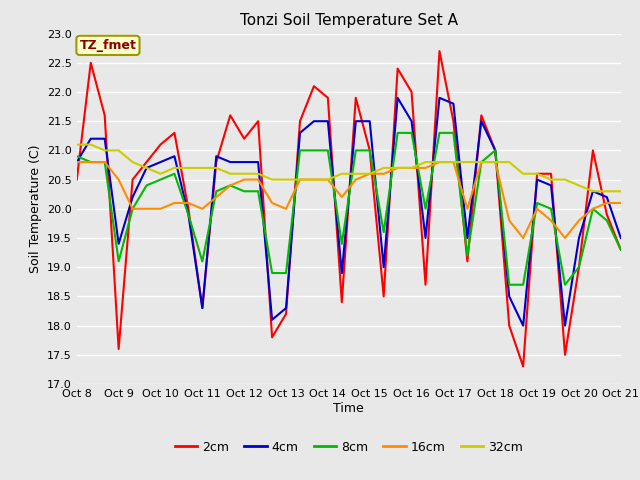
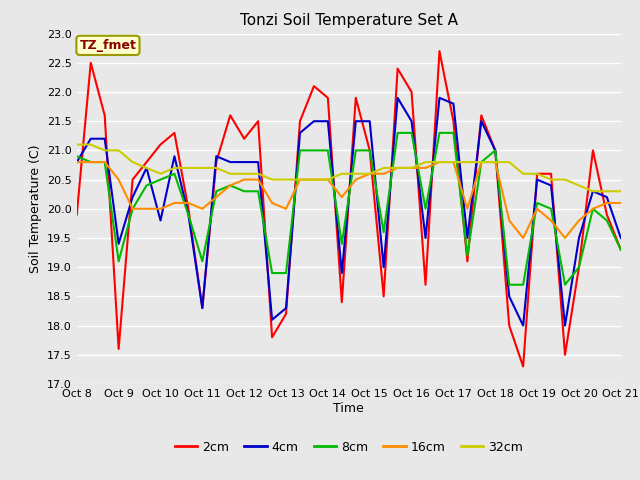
2cm/Oct 8: 20.5 -> 19.9
4cm/Oct 10: 20.8 -> 19.8
